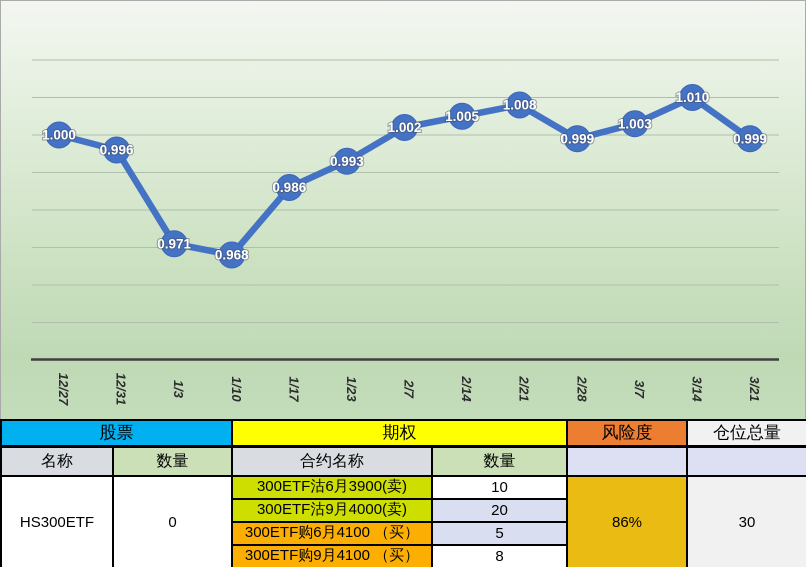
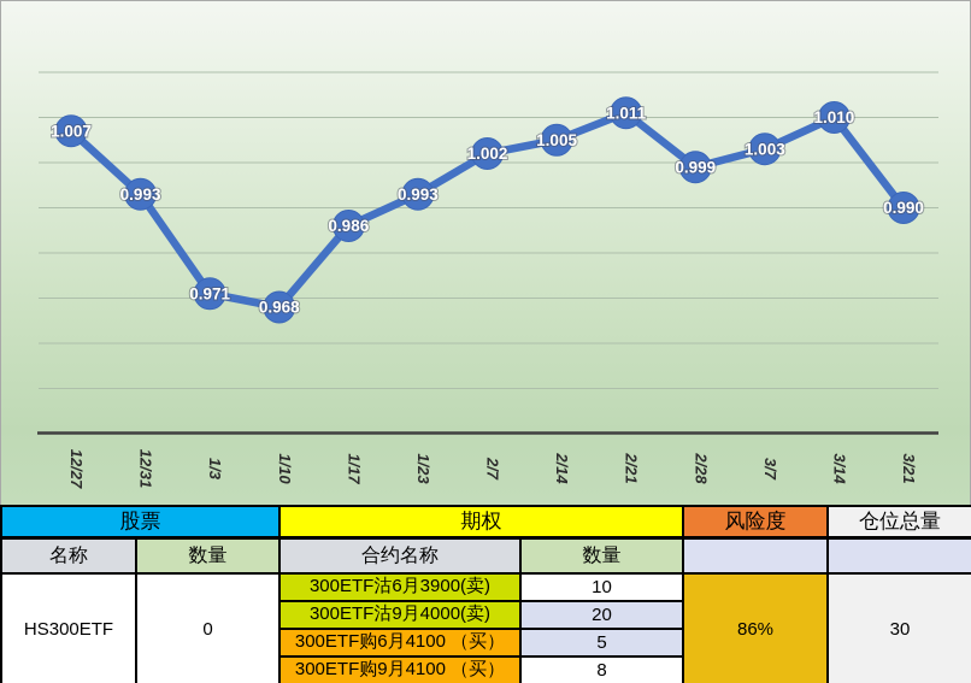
12/27: 1.000 -> 1.007
12/31: 0.996 -> 0.993
2/21: 1.008 -> 1.011
3/21: 0.999 -> 0.990
